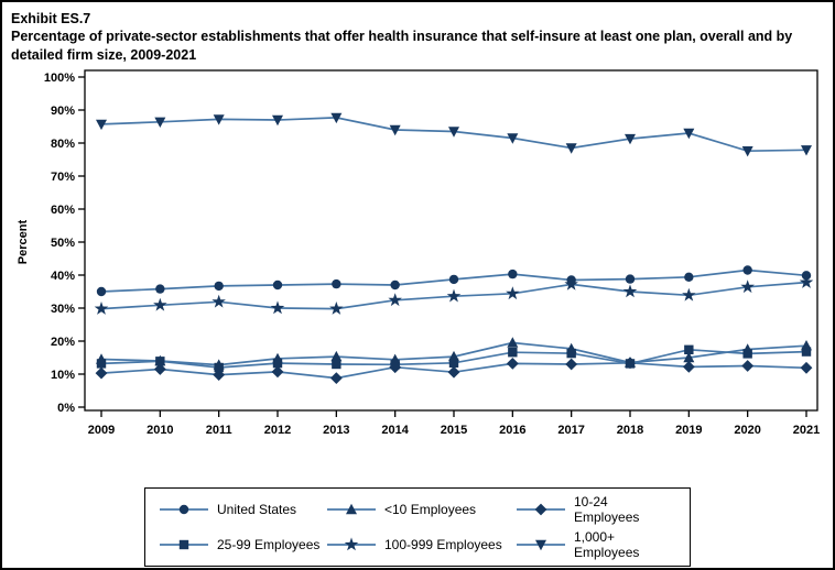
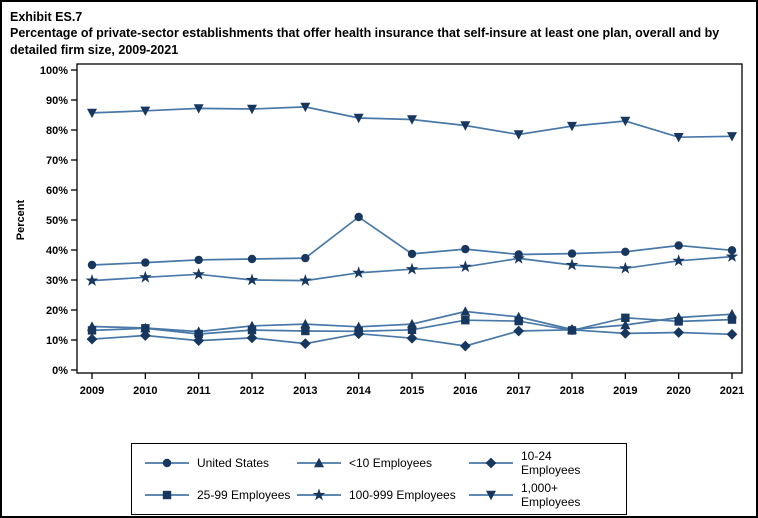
United States/2014: 37% -> 51%
10-24 Employees/2016: 13% -> 8%
